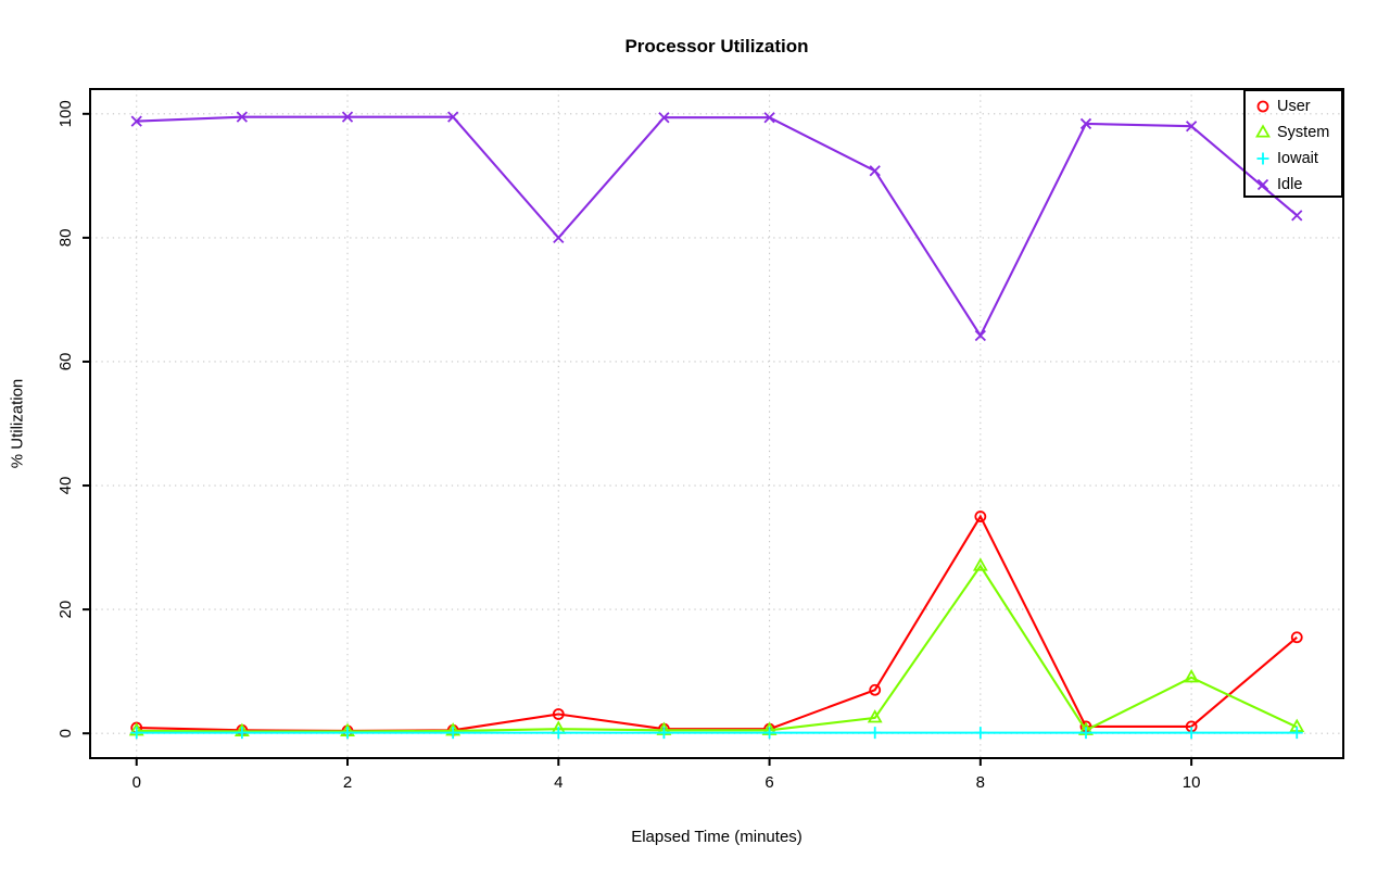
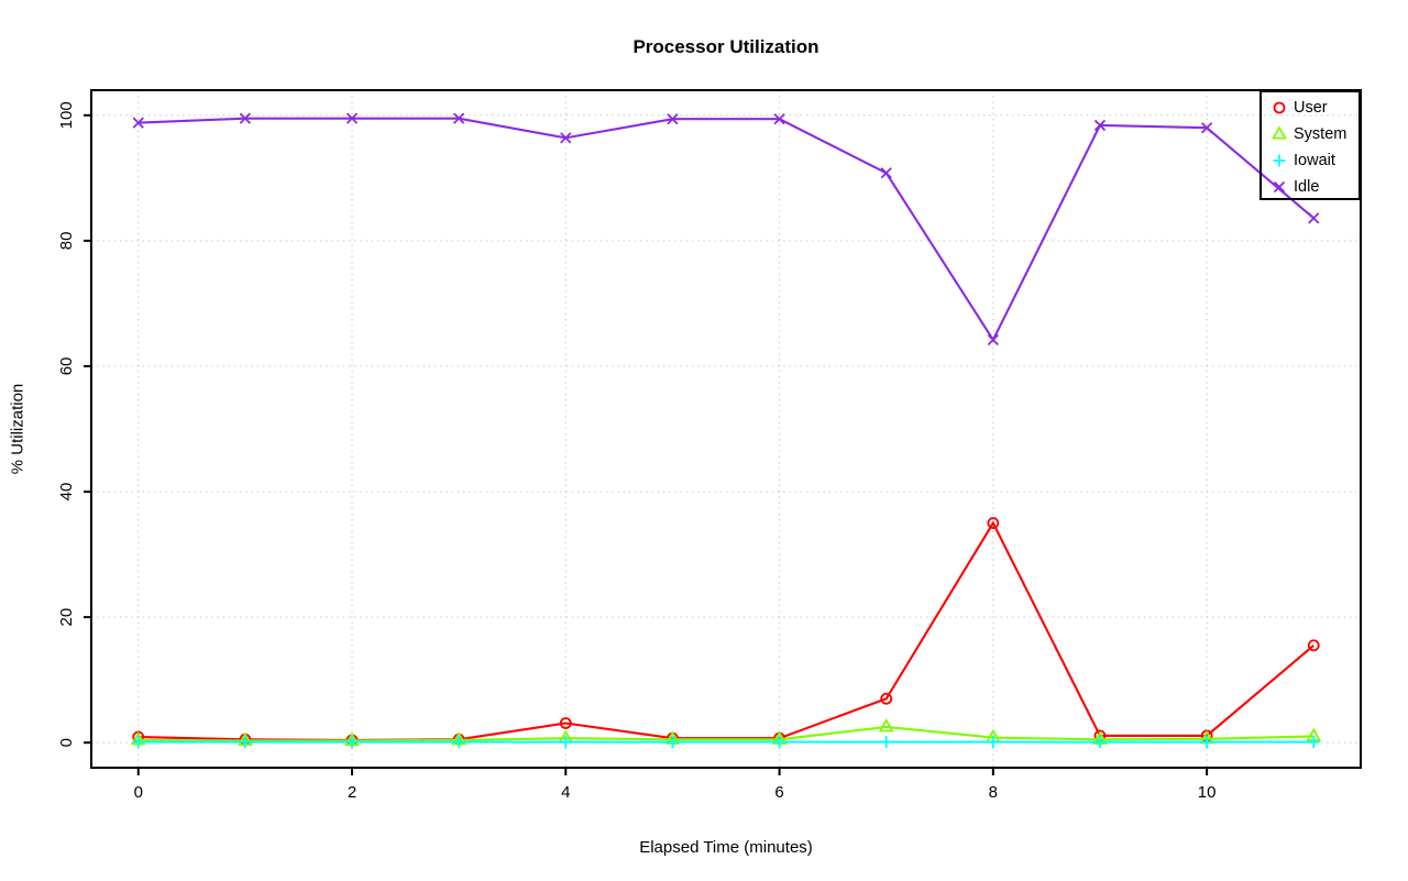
Idle/4: 80 -> 96
System/8: 27 -> 1
System/10: 9 -> 1
